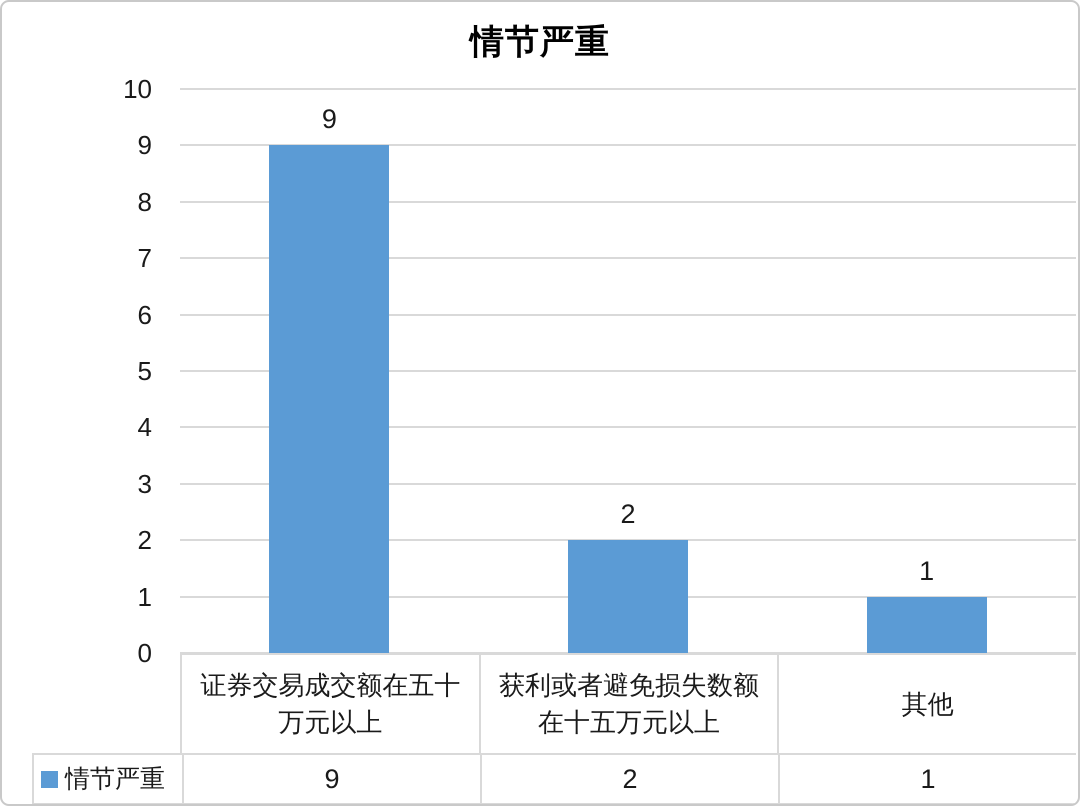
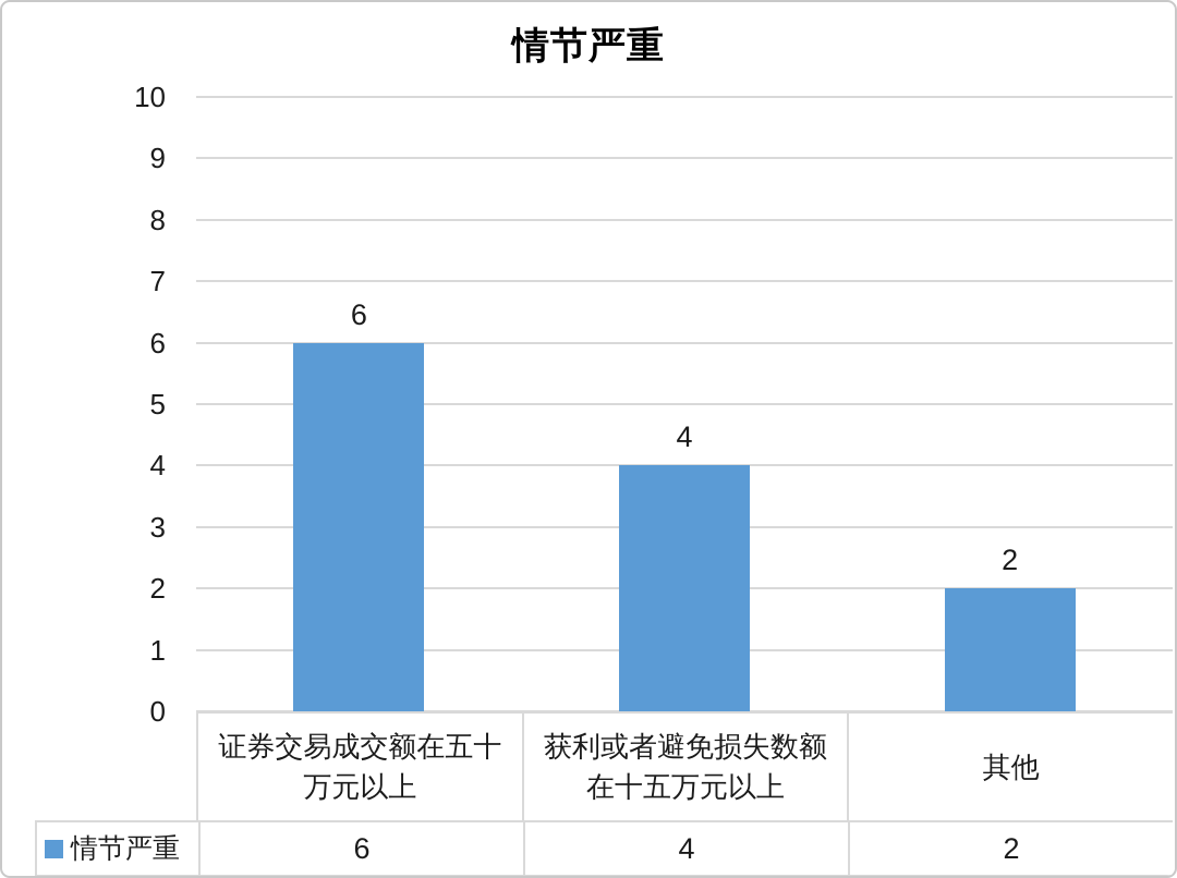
证券交易成交额在五十万元以上: 9 -> 6
获利或者避免损失数额在十五万元以上: 2 -> 4
其他: 1 -> 2
